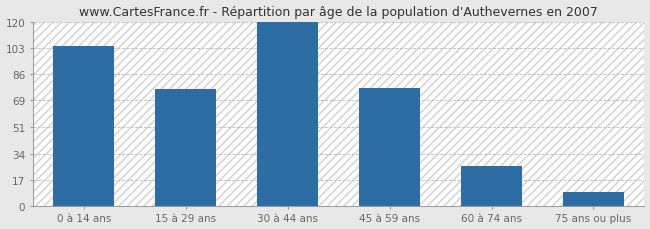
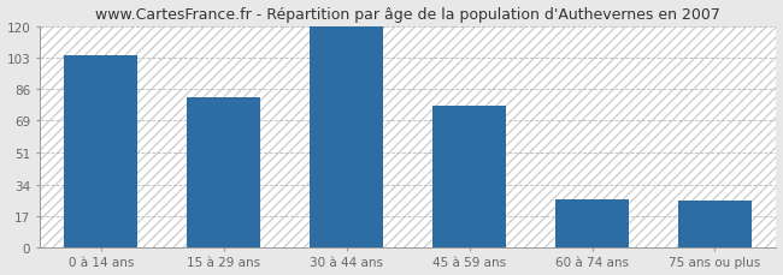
15 à 29 ans: 76 -> 81
75 ans ou plus: 9 -> 25
